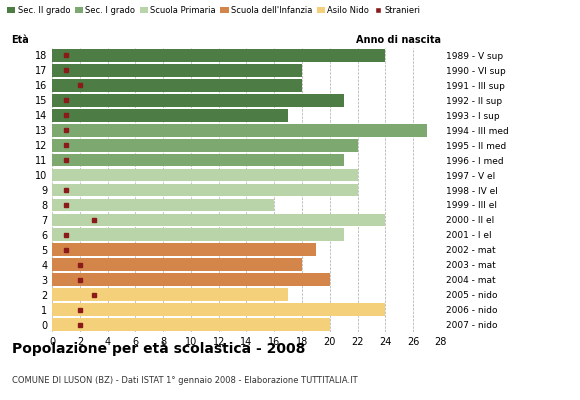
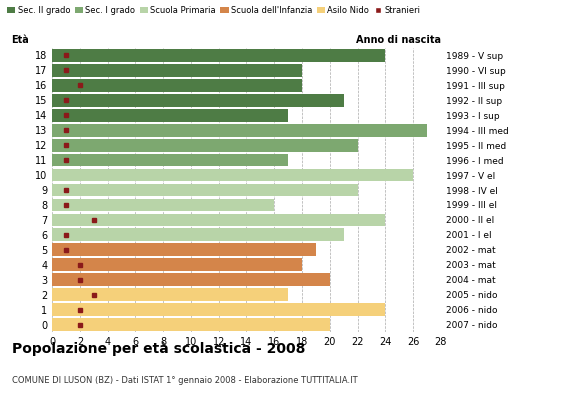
11: 21 -> 17
10: 22 -> 26
